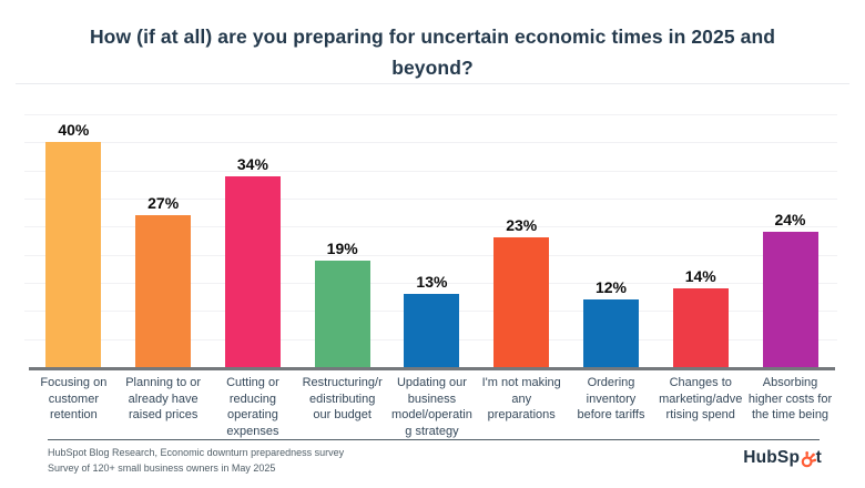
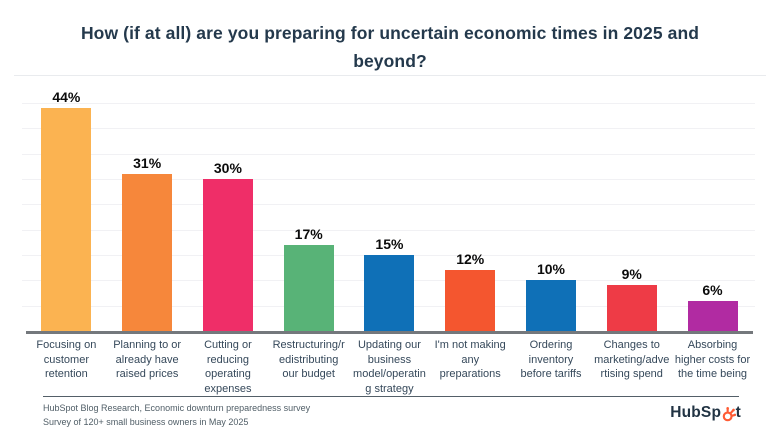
Focusing on customer retention: 40% -> 44%
Planning to or already have raised prices: 27% -> 31%
Cutting or reducing operating expenses: 34% -> 30%
Restructuring/redistributing our budget: 19% -> 17%
Updating our business model/operating strategy: 13% -> 15%
I'm not making any preparations: 23% -> 12%
Ordering inventory before tariffs: 12% -> 10%
Changes to marketing/advertising spend: 14% -> 9%
Absorbing higher costs for the time being: 24% -> 6%
